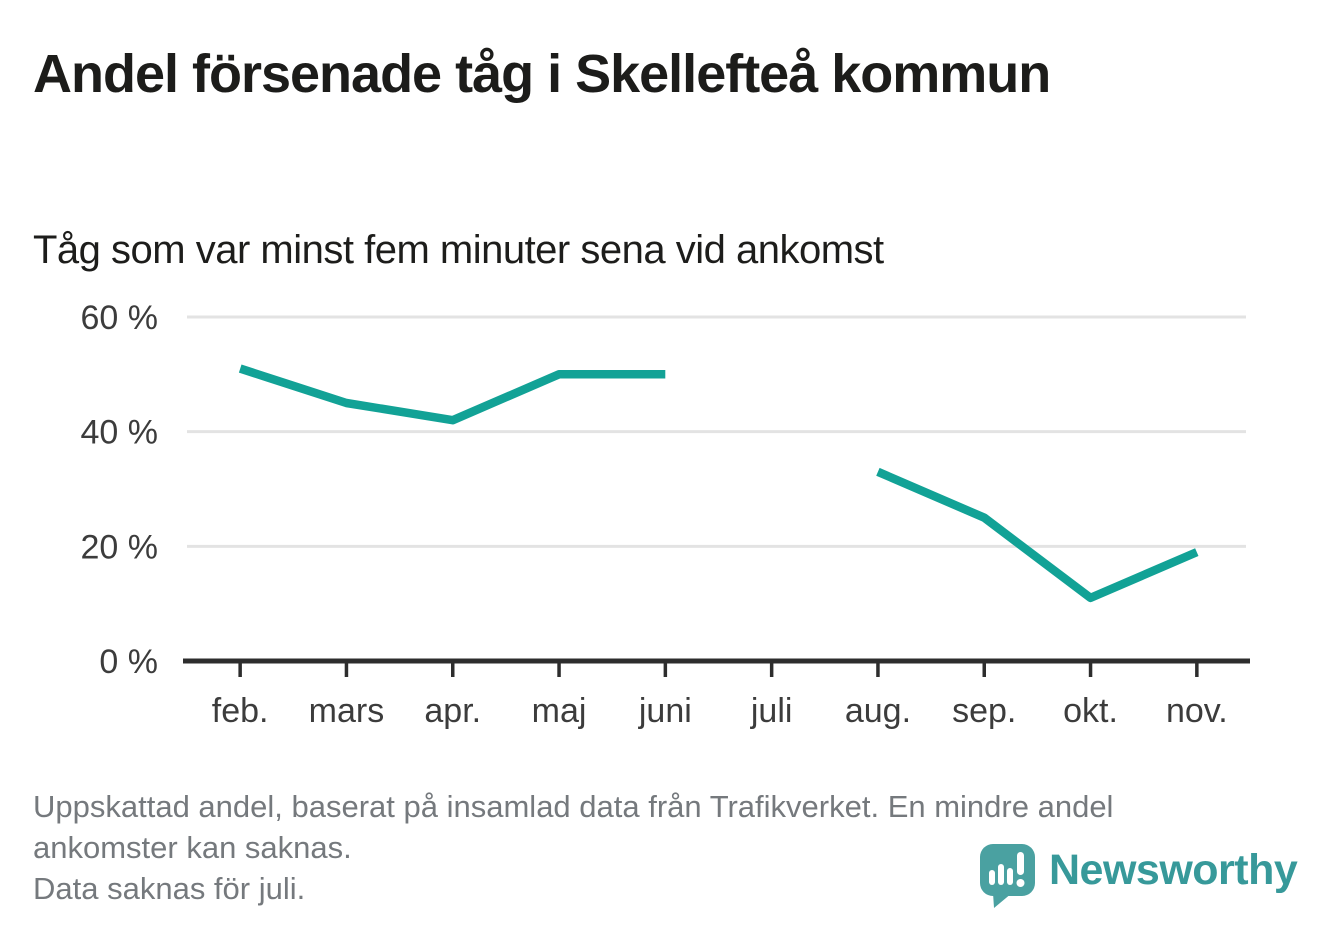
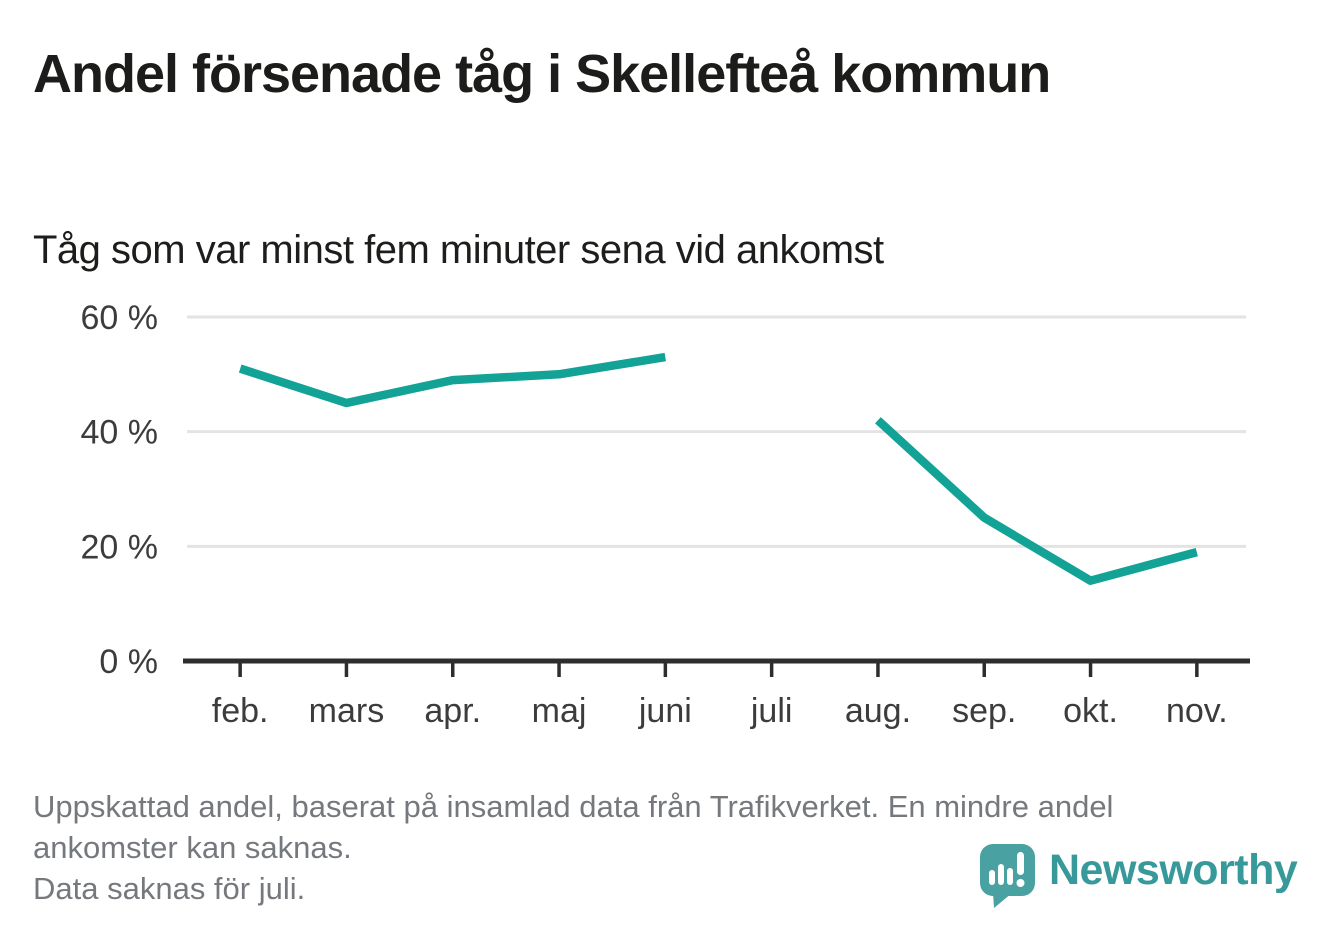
apr.: 42% -> 49%
juni: 50% -> 53%
aug.: 33% -> 42%
okt.: 11% -> 14%
